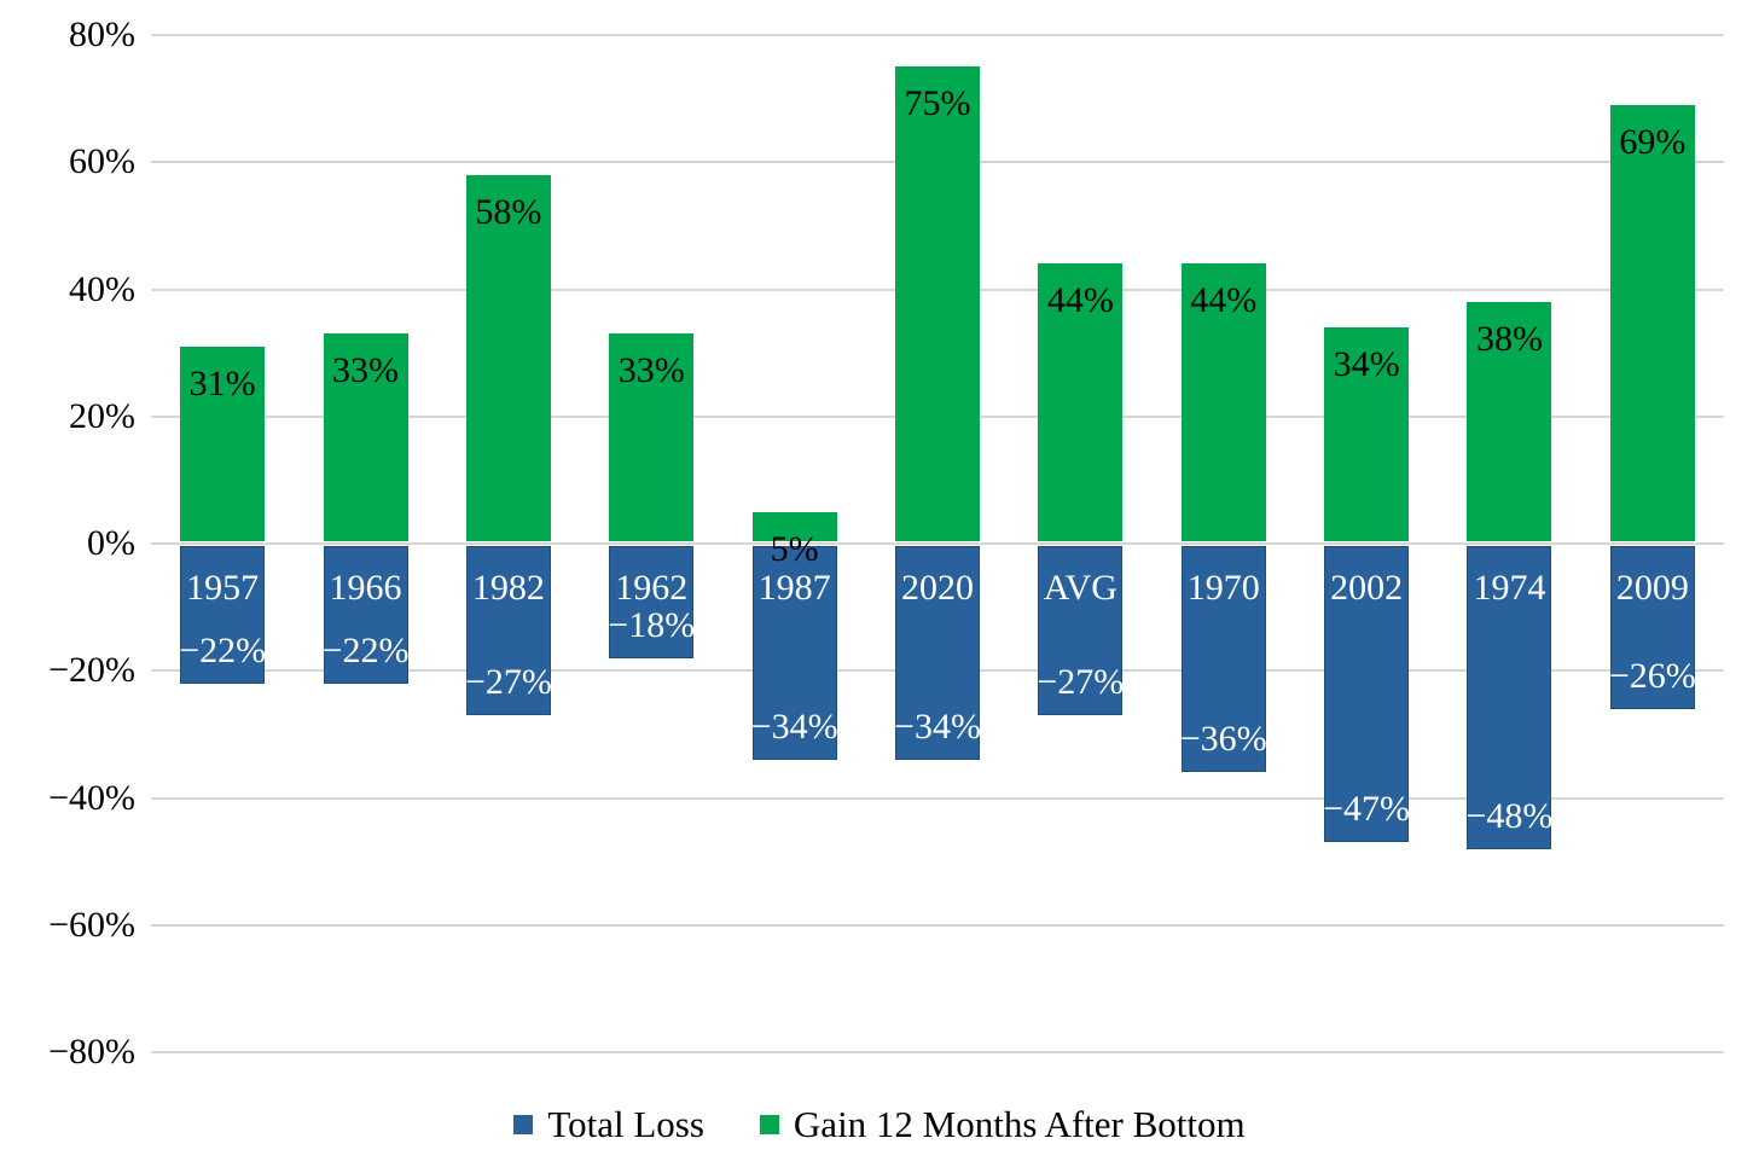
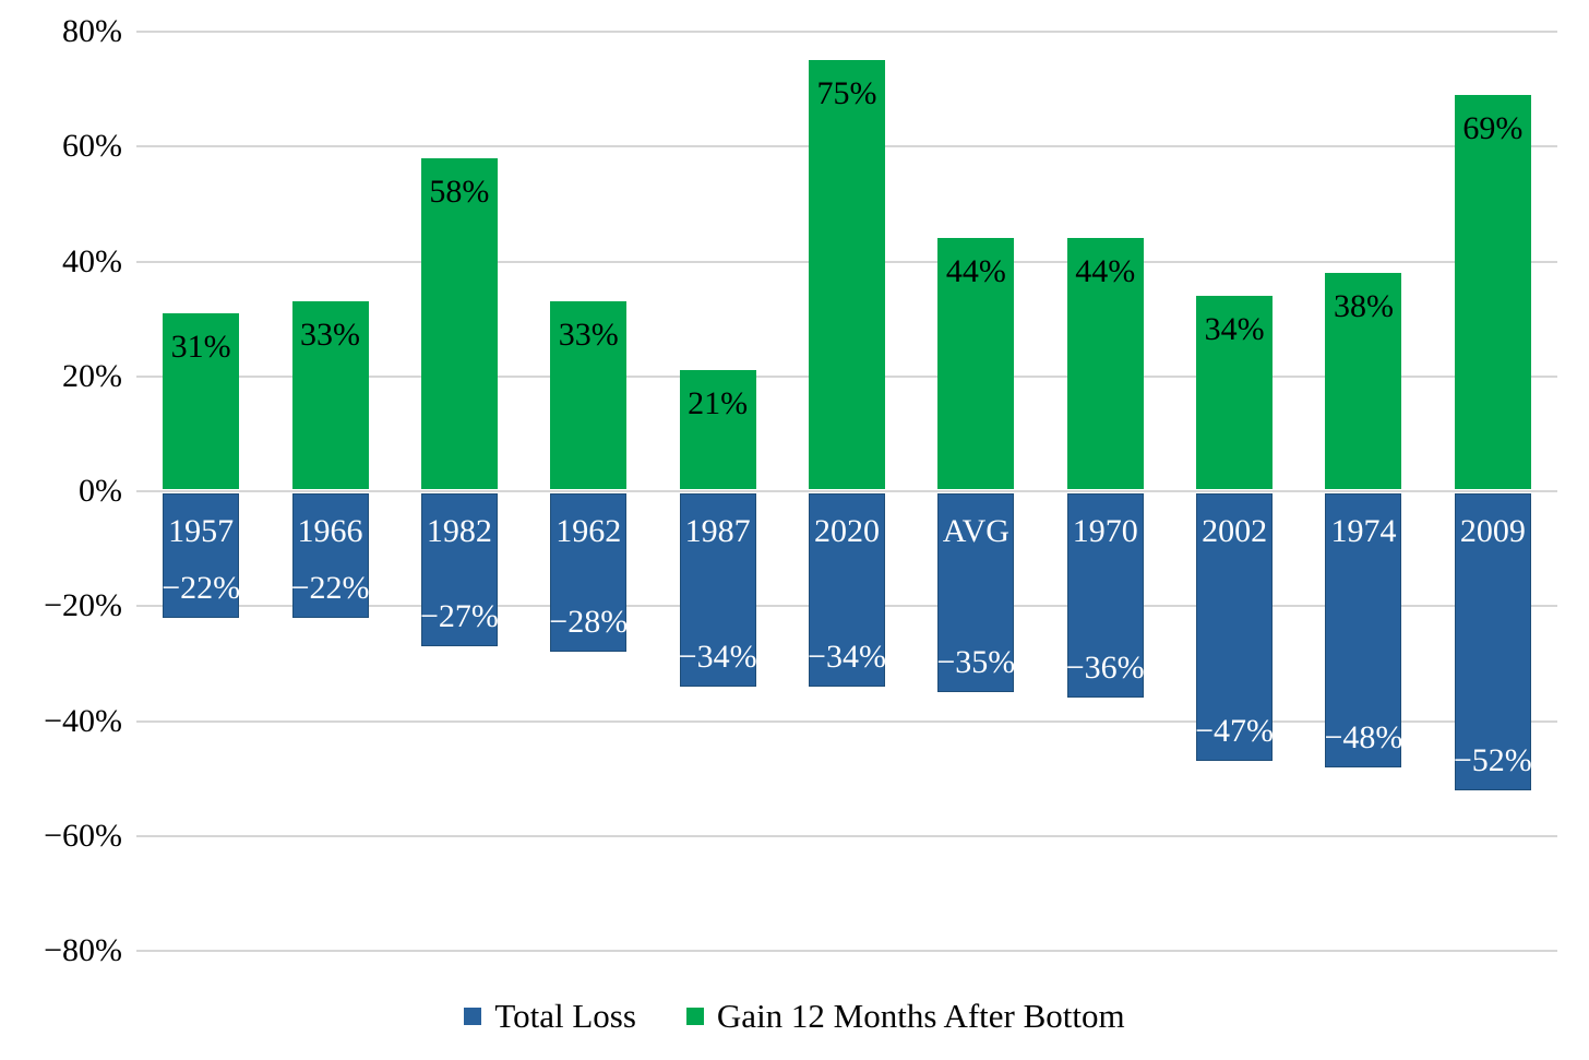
Total Loss/1962: −18% -> −28%
Gain 12 Months After Bottom/1987: 5% -> 21%
Total Loss/AVG: −27% -> −35%
Total Loss/2009: −26% -> −52%
